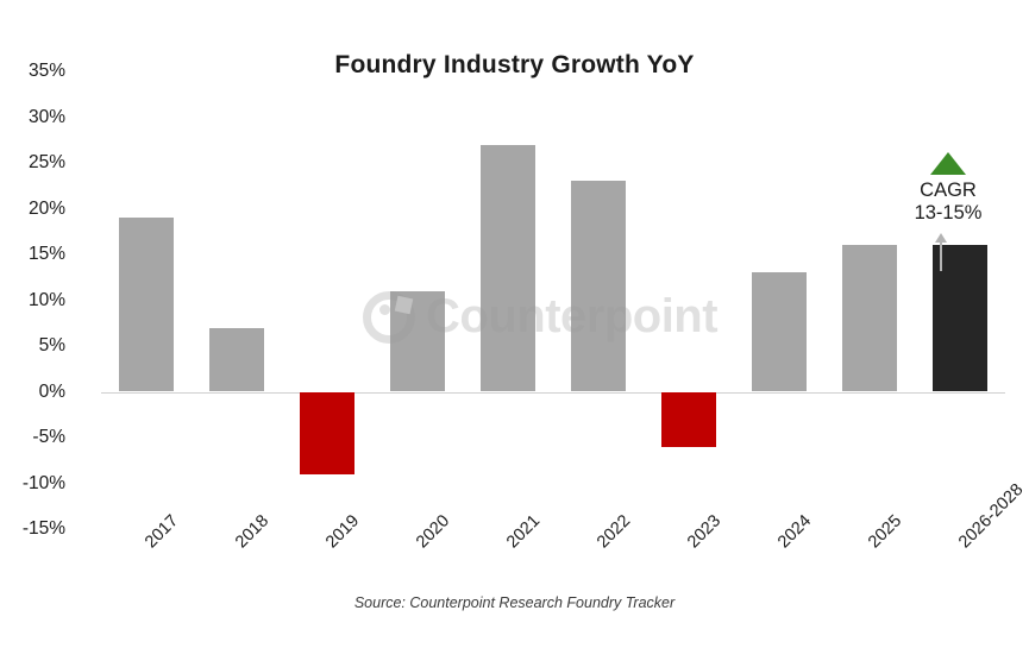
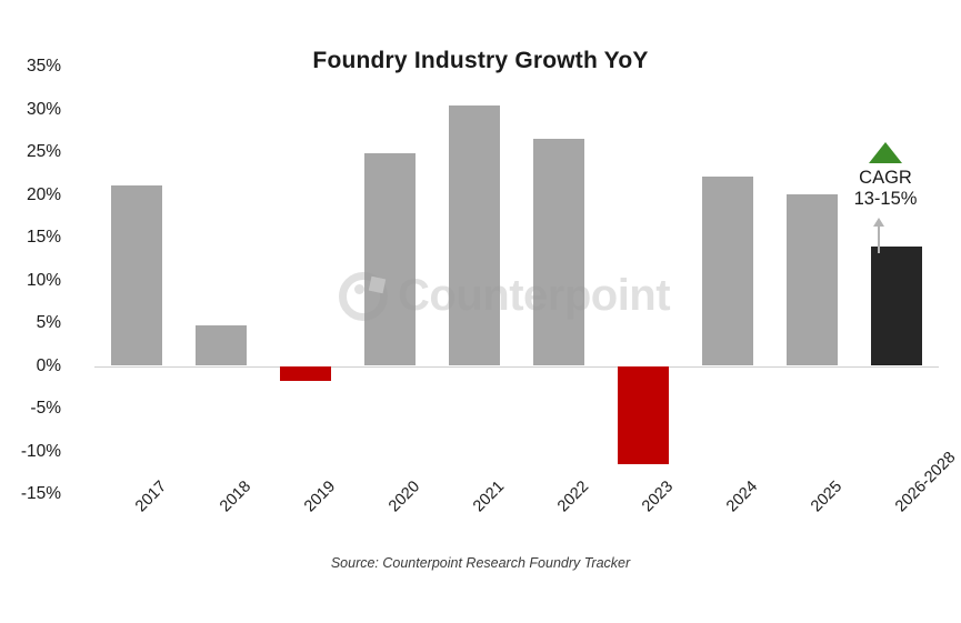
2017: 19% -> 21%
2018: 7% -> 5%
2019: -9% -> -2%
2020: 11% -> 25%
2021: 27% -> 30%
2022: 23% -> 26%
2023: -6% -> -12%
2024: 13% -> 22%
2025: 16% -> 20%
2026-2028: 16% -> 14%
